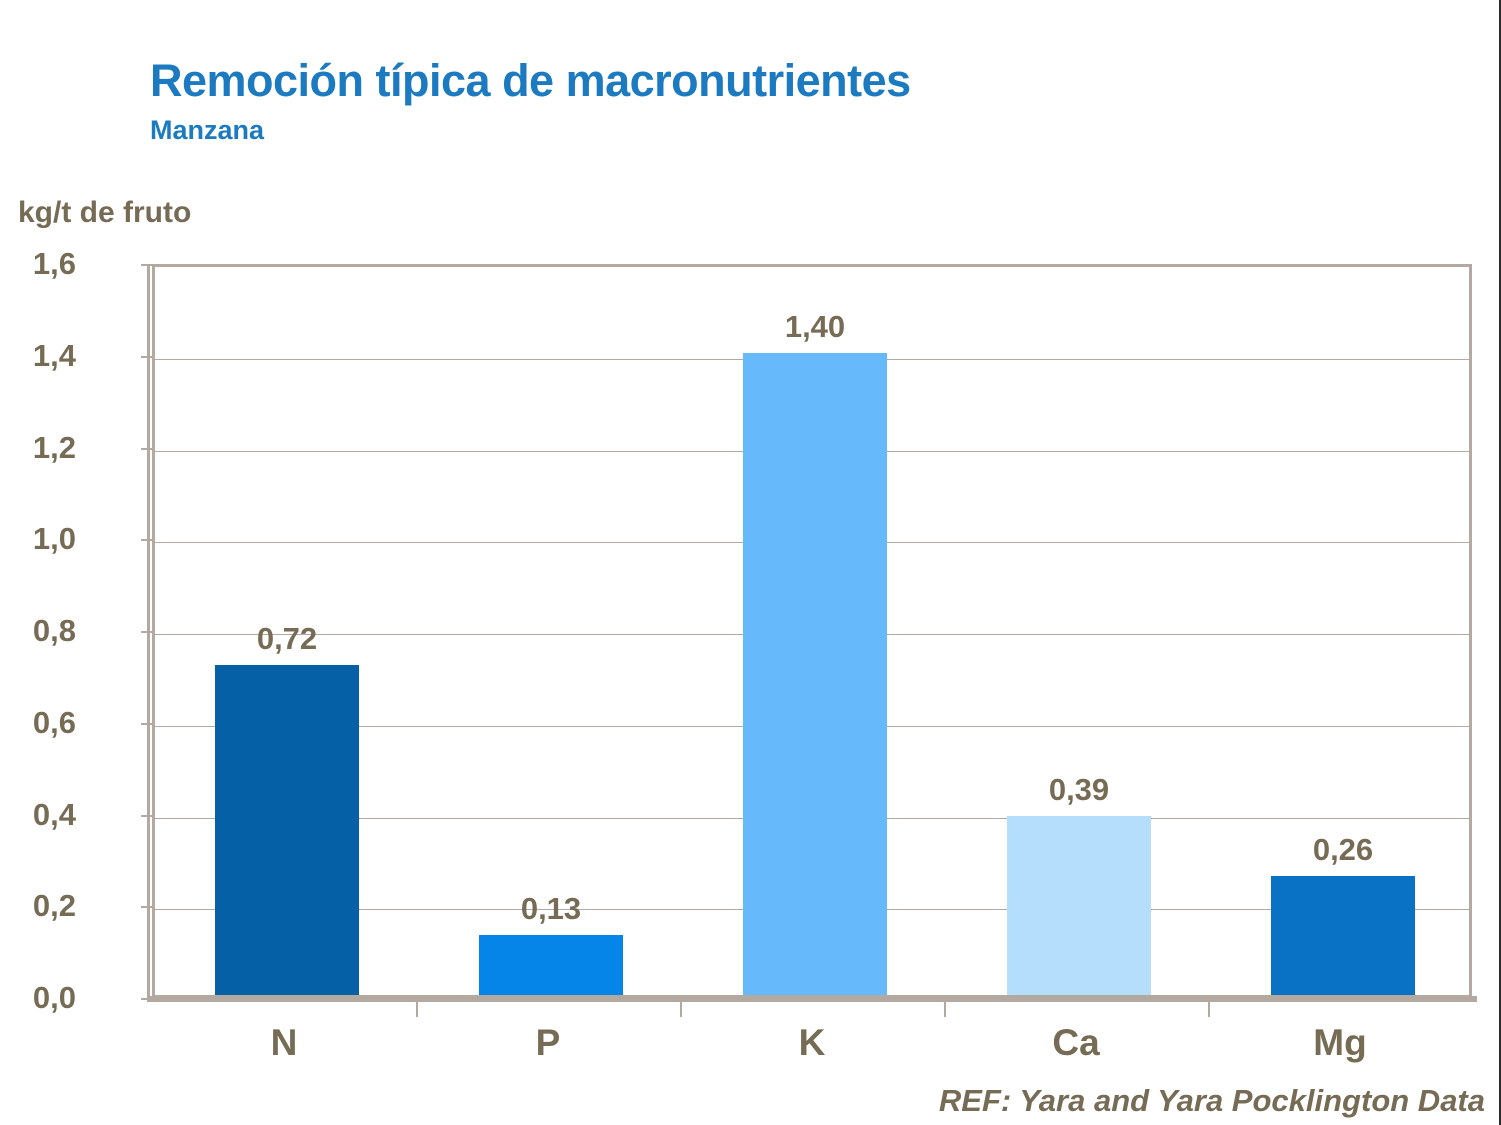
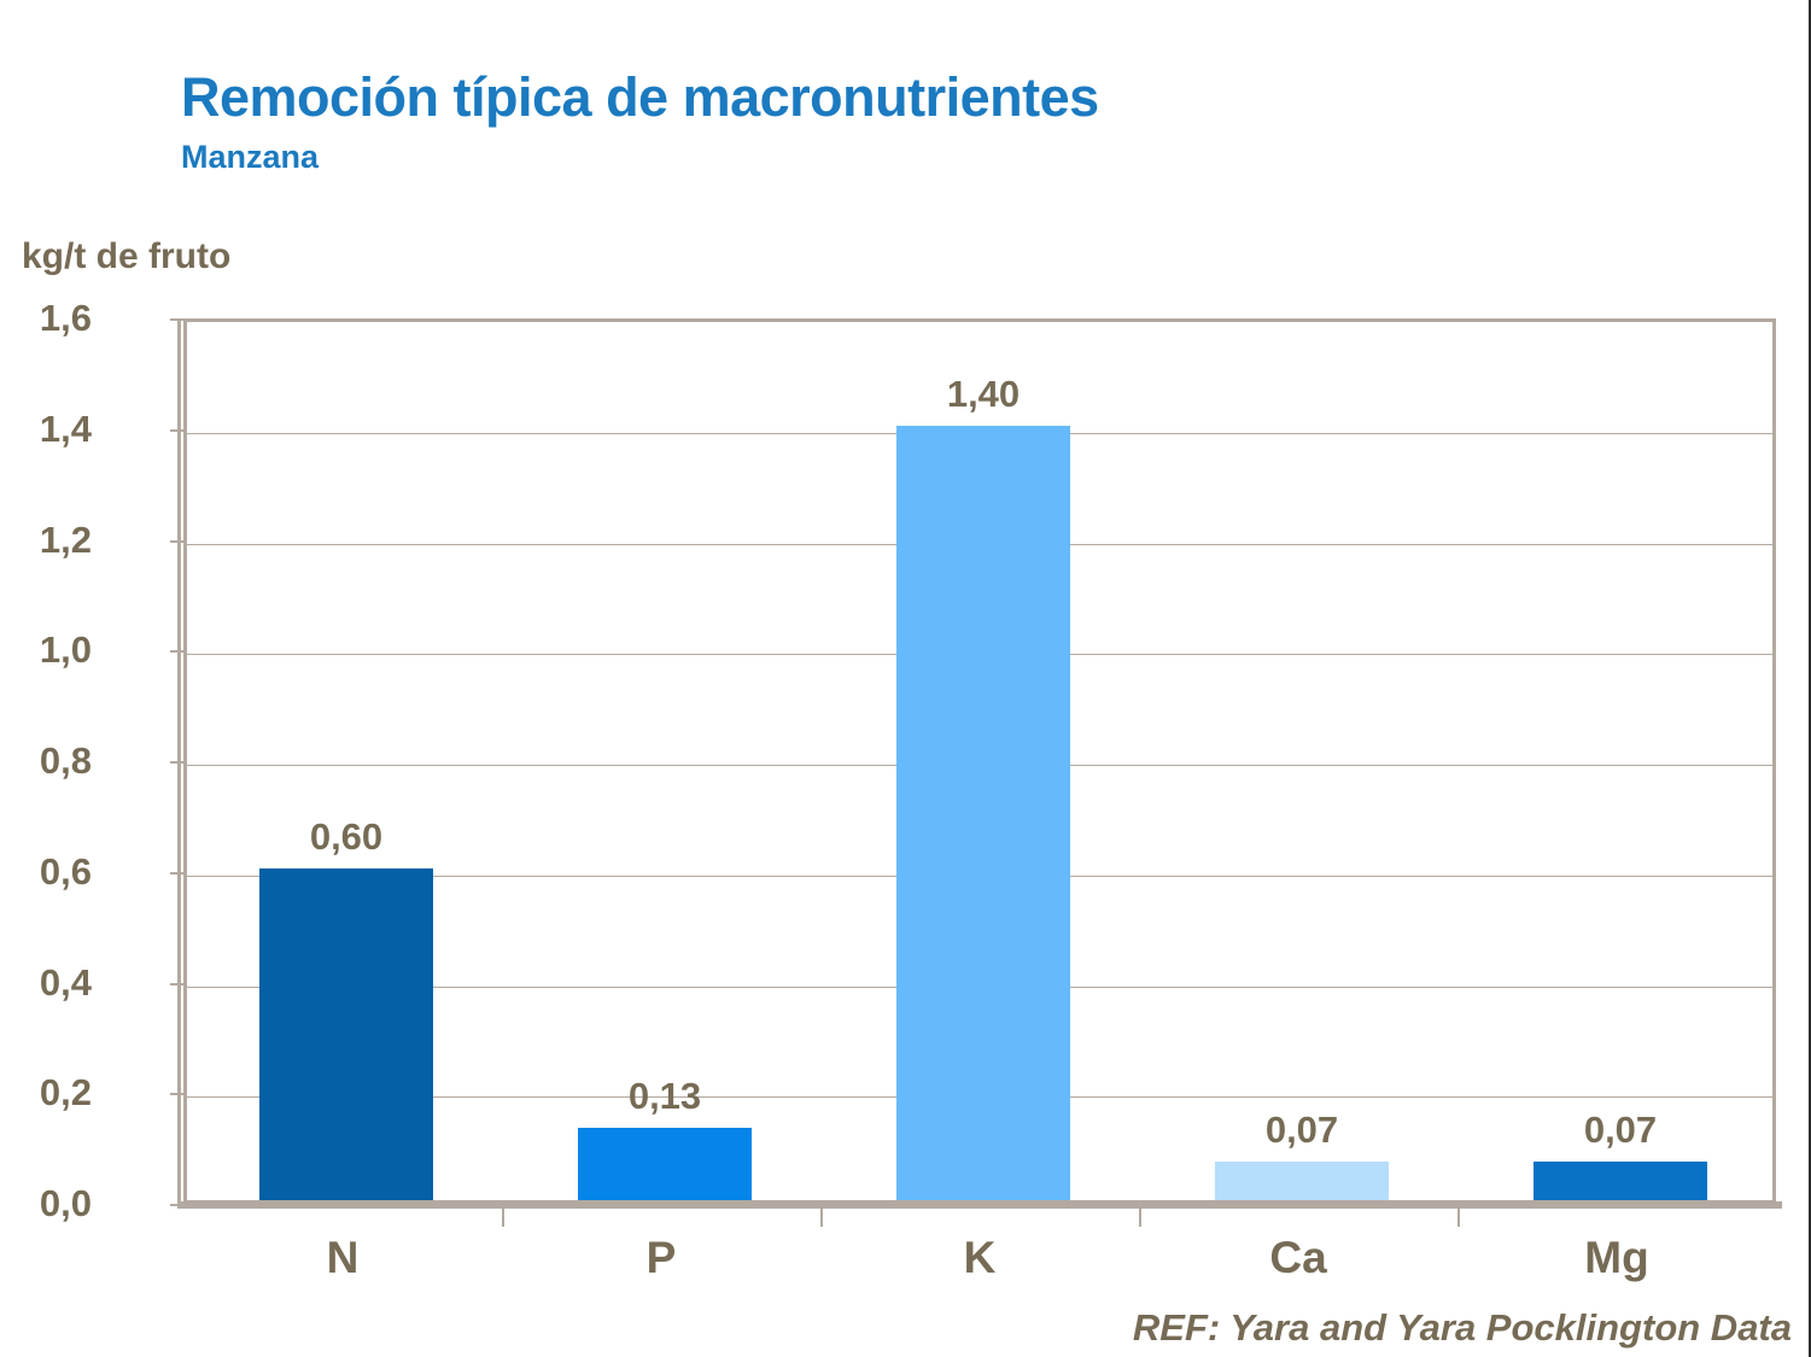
N: 0,72 -> 0,60
Ca: 0,39 -> 0,07
Mg: 0,26 -> 0,07
